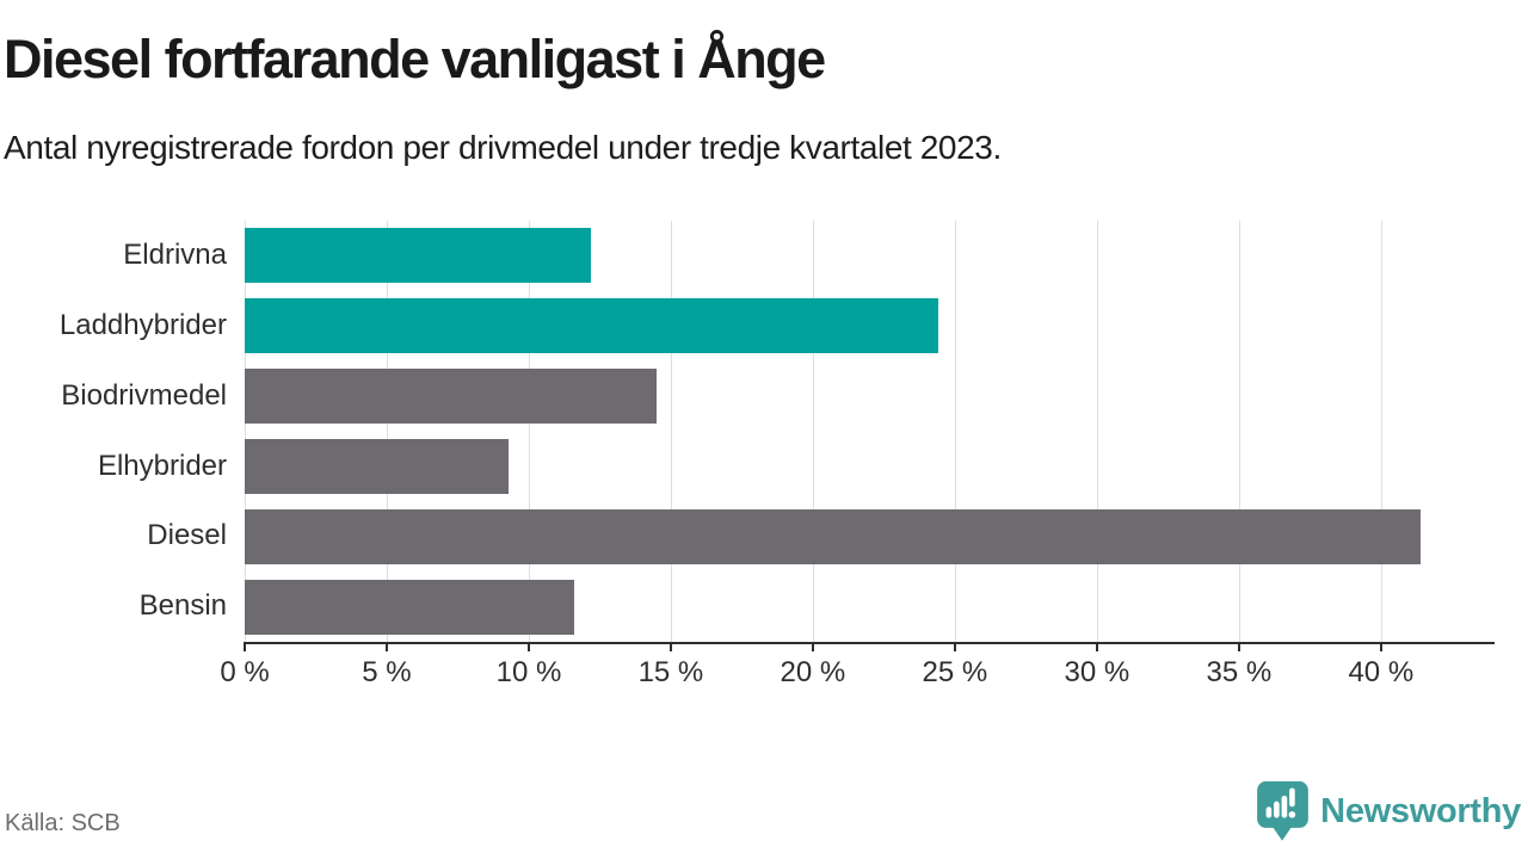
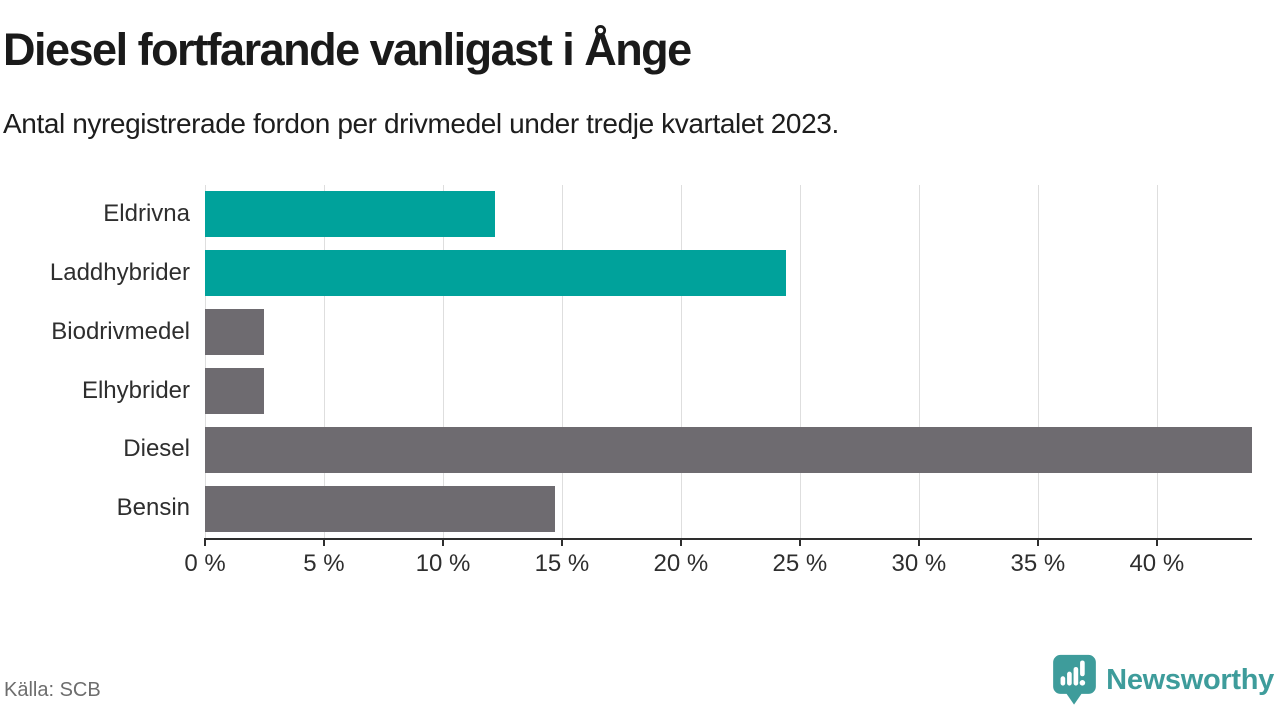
Biodrivmedel: 14.5% -> 2.5%
Elhybrider: 9.3% -> 2.5%
Diesel: 41.4% -> 44.0%
Bensin: 11.6% -> 14.7%
